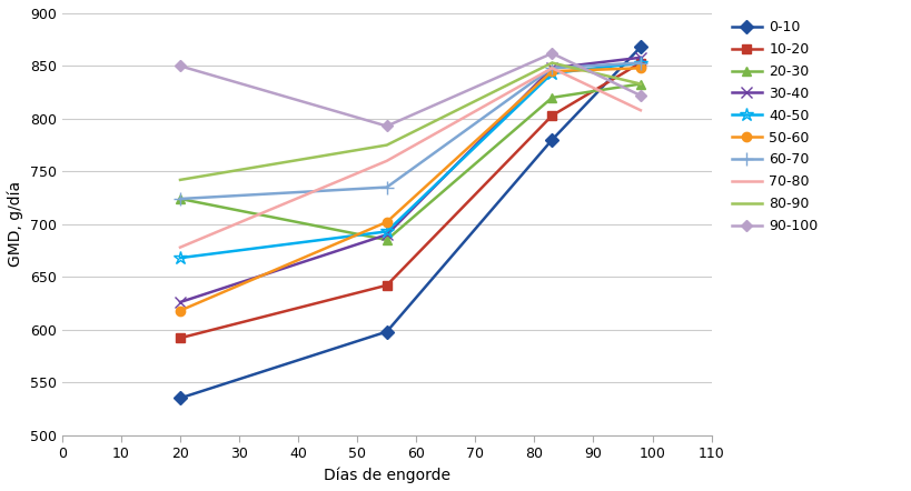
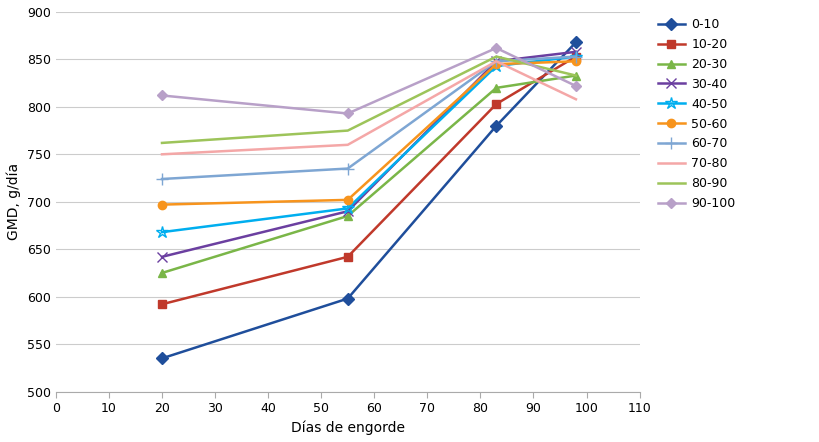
20-30/20: 724 -> 625
30-40/20: 626 -> 642
50-60/20: 618 -> 697
70-80/20: 678 -> 750
80-90/20: 742 -> 762
90-100/20: 850 -> 812
